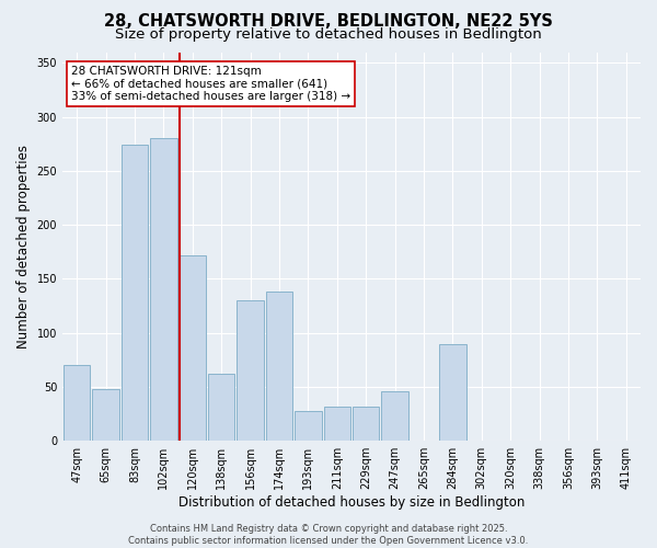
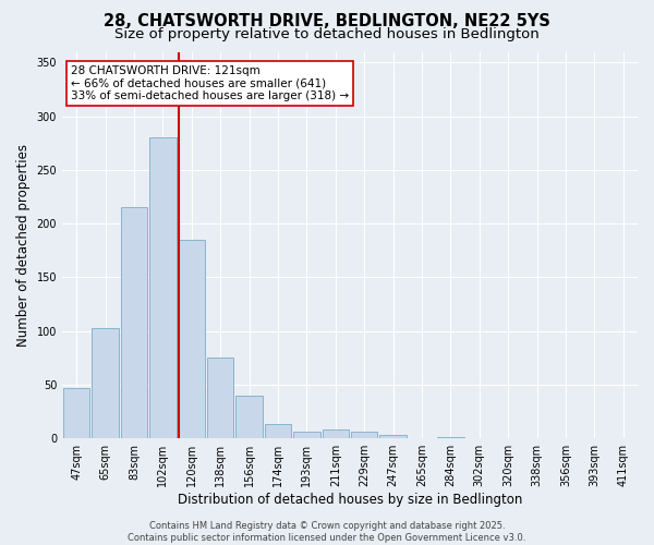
47sqm: 70 -> 47
65sqm: 48 -> 103
83sqm: 274 -> 215
120sqm: 172 -> 185
138sqm: 62 -> 75
156sqm: 130 -> 40
174sqm: 138 -> 13
193sqm: 28 -> 6
211sqm: 32 -> 8
229sqm: 32 -> 6
247sqm: 46 -> 3
284sqm: 90 -> 1
